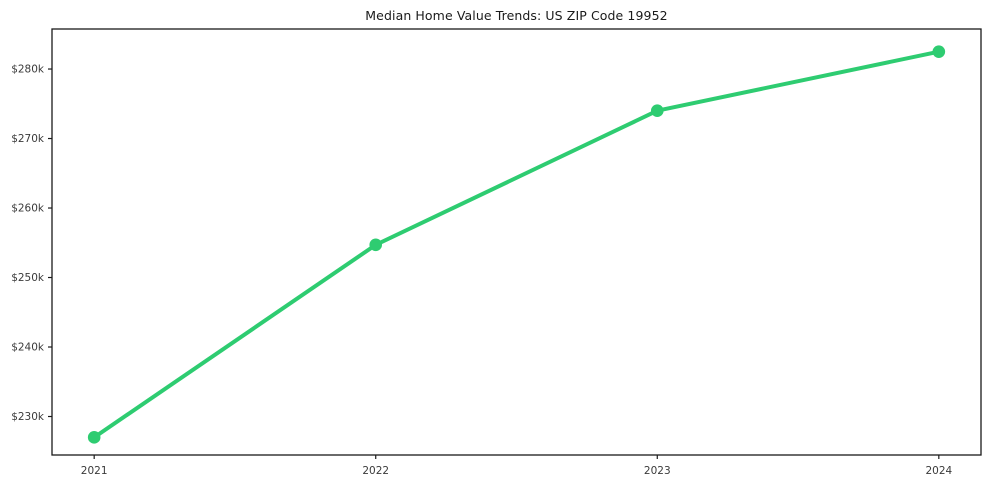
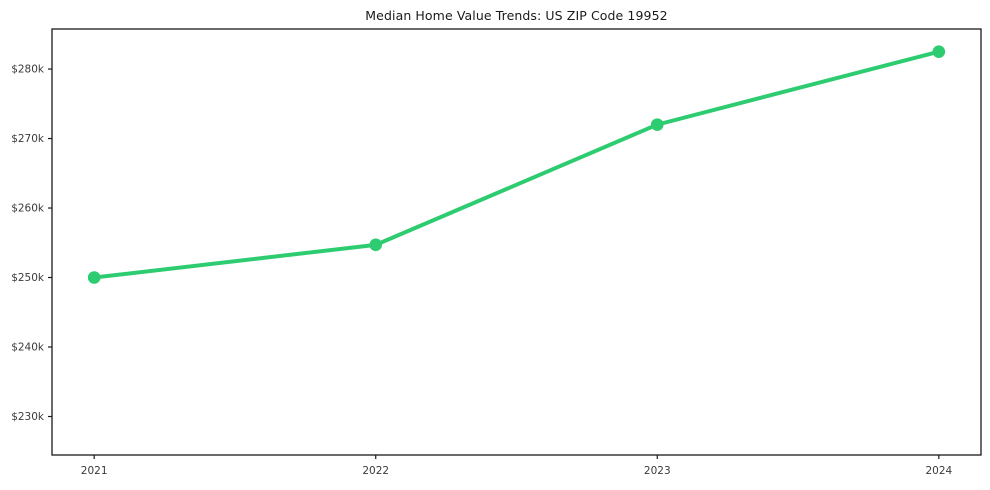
2021: $227k -> $250k
2023: $274k -> $272k
